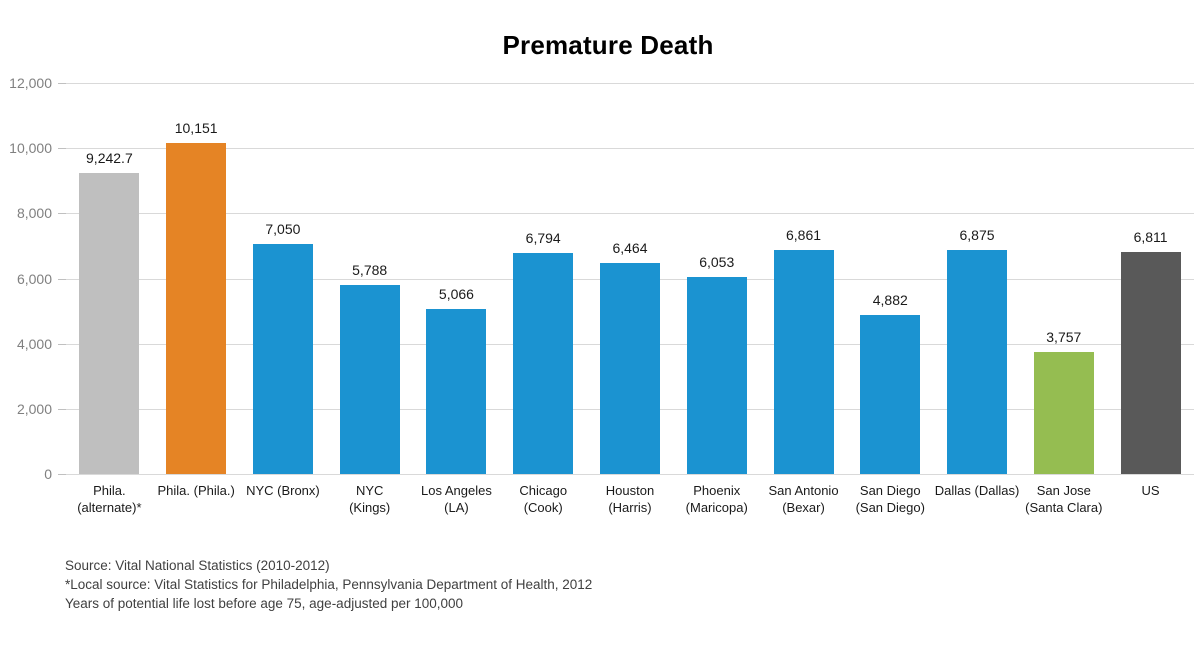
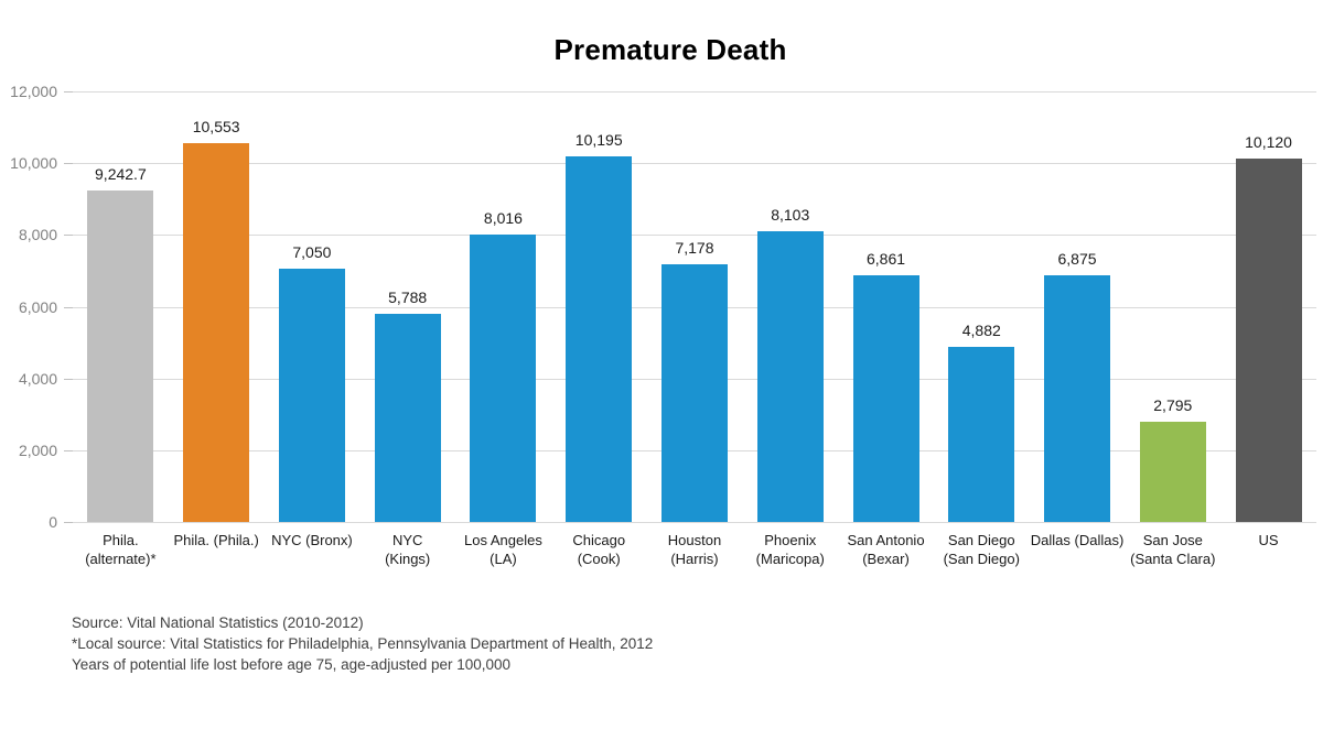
Phila. (Phila.): 10,151 -> 10,553
Los Angeles (LA): 5,066 -> 8,016
Chicago (Cook): 6,794 -> 10,195
Houston (Harris): 6,464 -> 7,178
Phoenix (Maricopa): 6,053 -> 8,103
San Jose (Santa Clara): 3,757 -> 2,795
US: 6,811 -> 10,120
